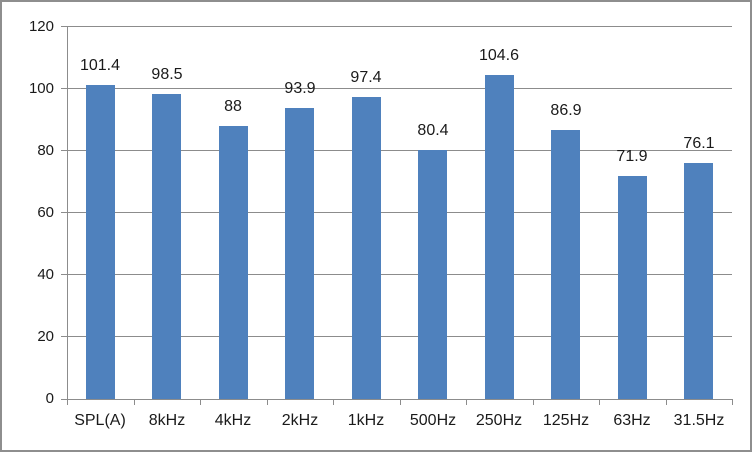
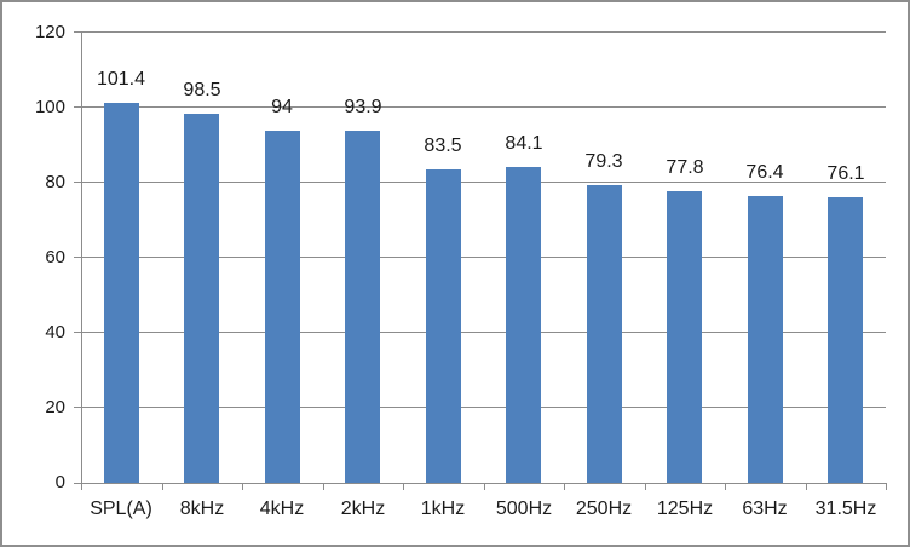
4kHz: 88 -> 94
1kHz: 97.4 -> 83.5
500Hz: 80.4 -> 84.1
250Hz: 104.6 -> 79.3
125Hz: 86.9 -> 77.8
63Hz: 71.9 -> 76.4
